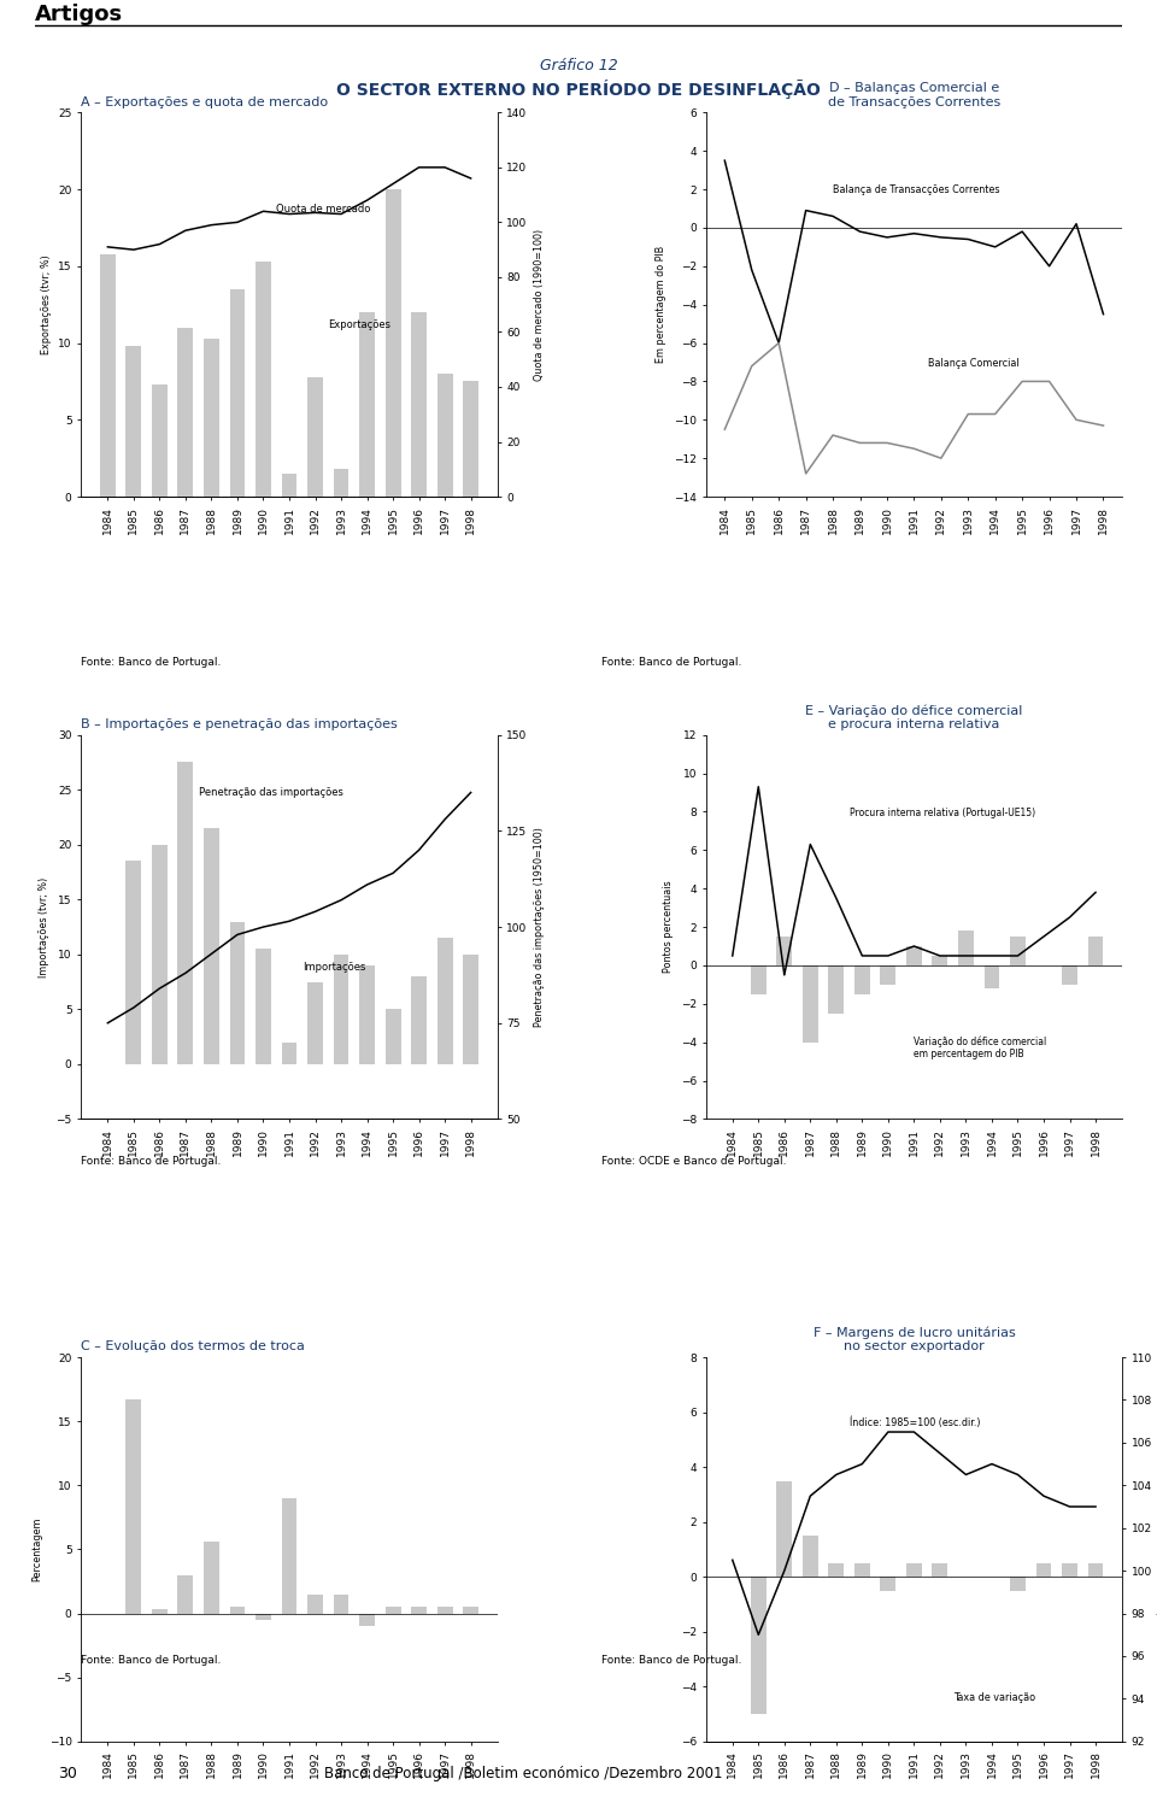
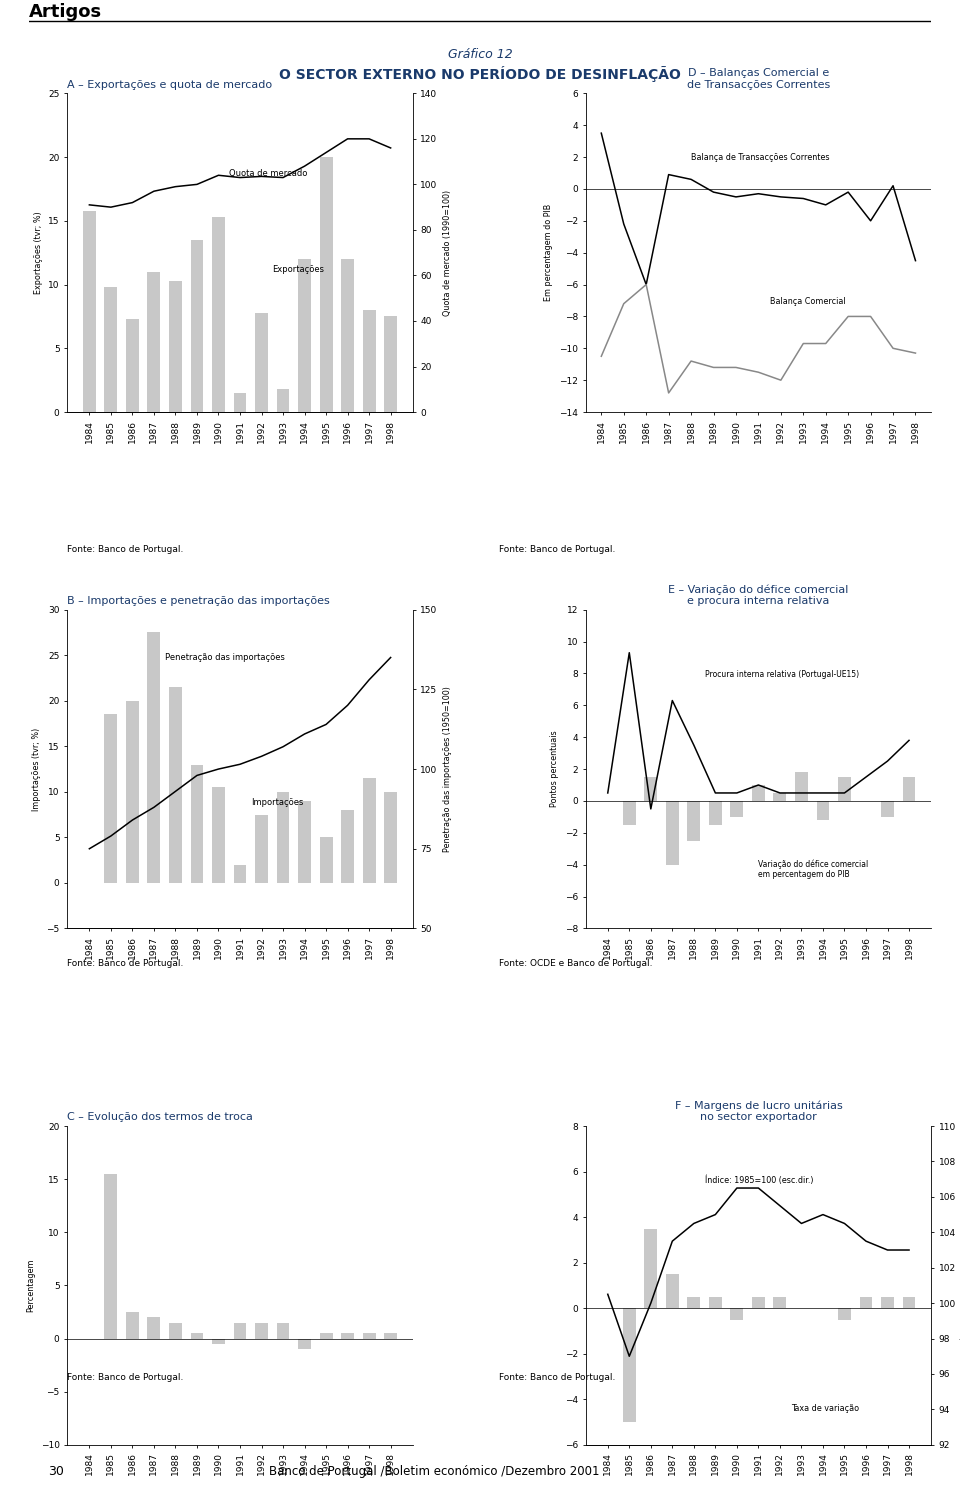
C – Evolução dos termos de troca/1985: 16.7 -> 15.5
C – Evolução dos termos de troca/1986: 0.3 -> 2.5
C – Evolução dos termos de troca/1987: 3.0 -> 2.0
C – Evolução dos termos de troca/1988: 5.6 -> 1.5
C – Evolução dos termos de troca/1991: 9.0 -> 1.5
